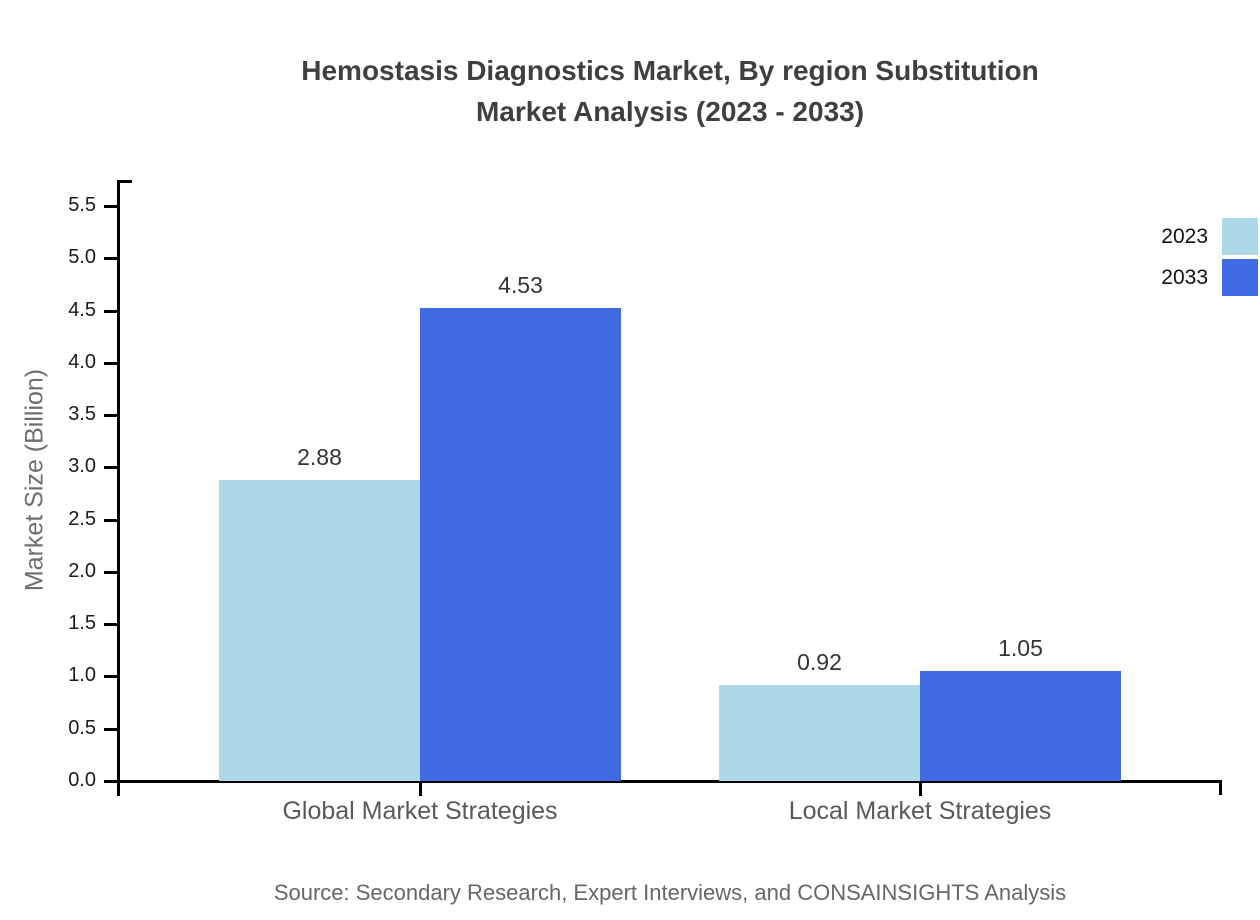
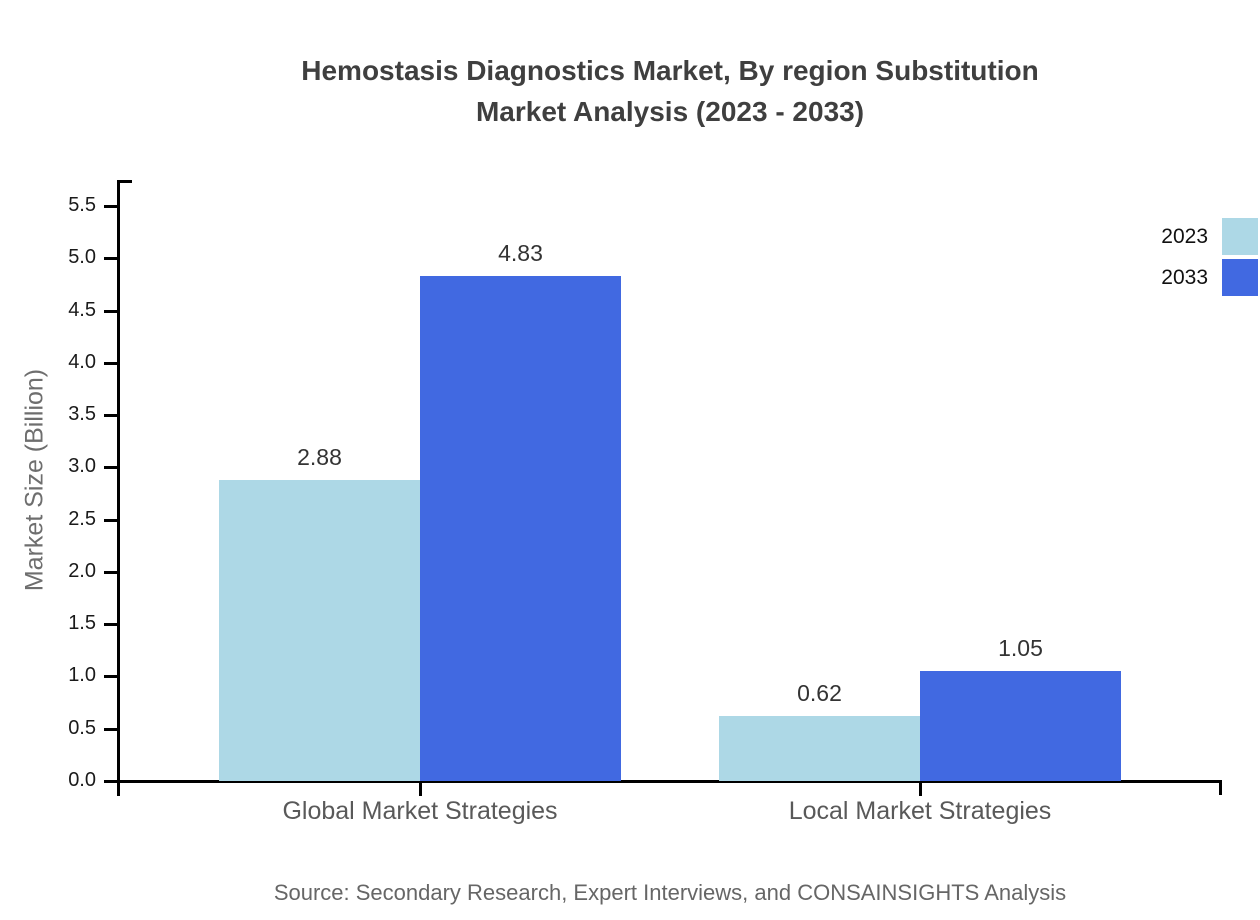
2033/Global Market Strategies: 4.53 -> 4.83
2023/Local Market Strategies: 0.92 -> 0.62
